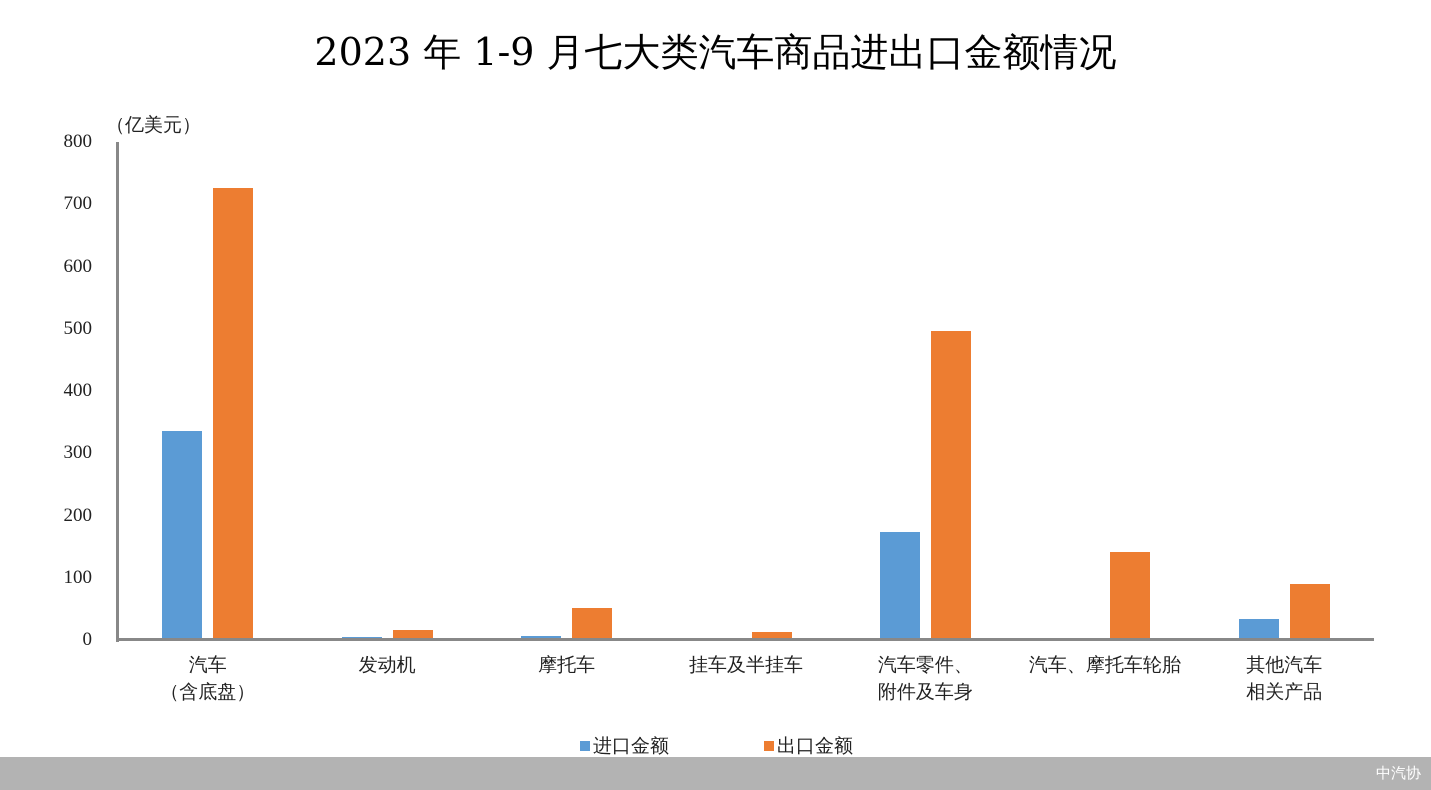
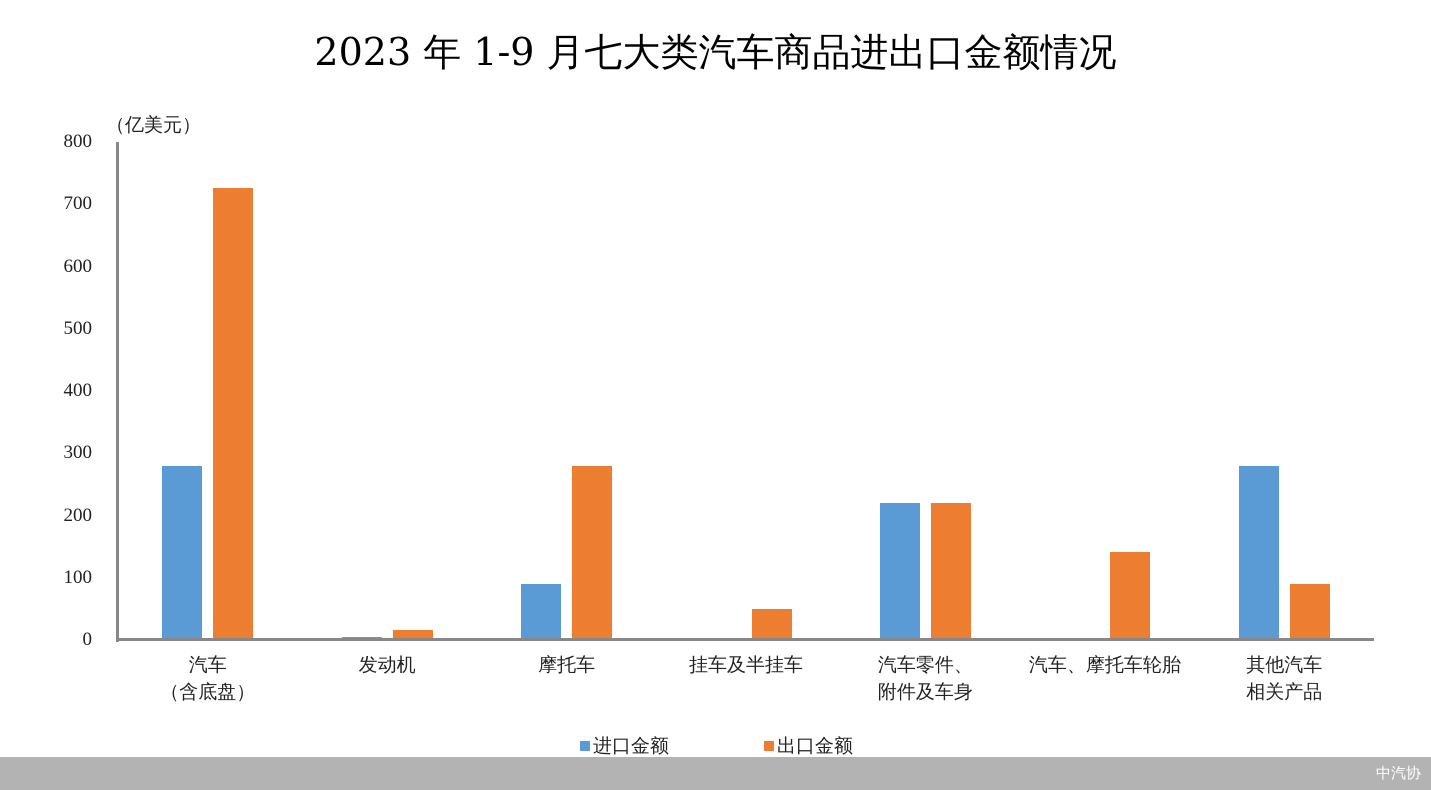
进口金额/汽车（含底盘）: 340 -> 280
进口金额/摩托车: 10 -> 90
出口金额/摩托车: 50 -> 280
出口金额/挂车及半挂车: 10 -> 50
进口金额/汽车零件、附件及车身: 170 -> 220
出口金额/汽车零件、附件及车身: 500 -> 220
进口金额/其他汽车相关产品: 30 -> 280
